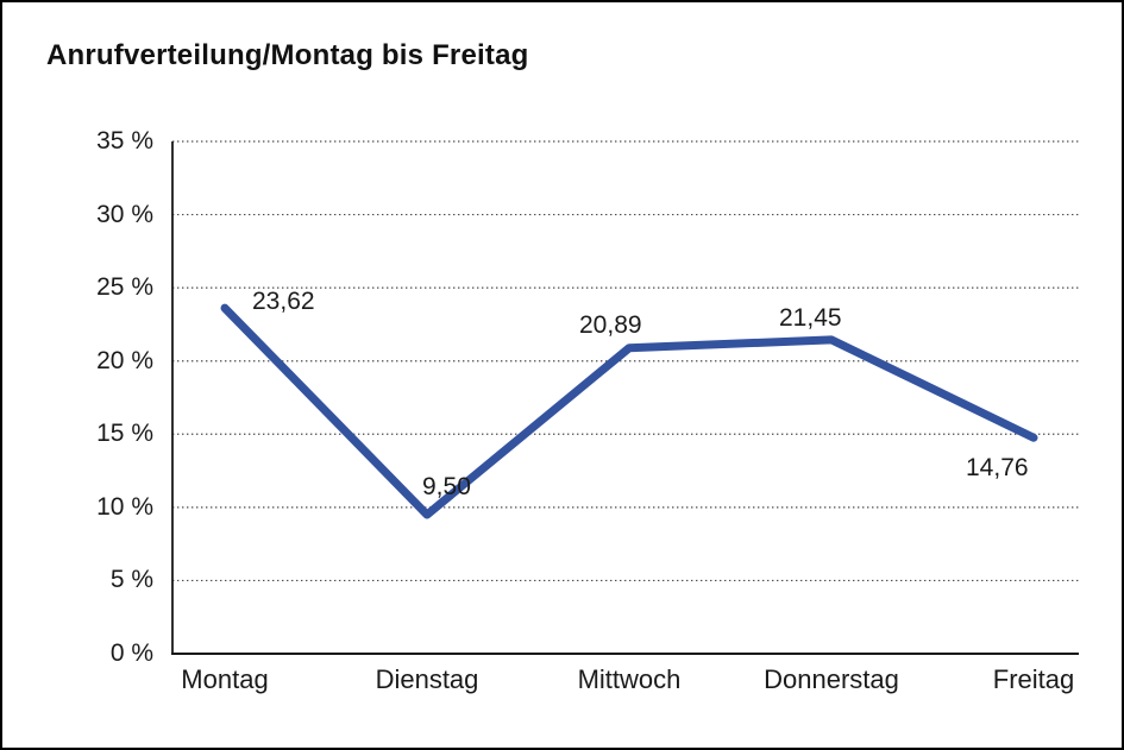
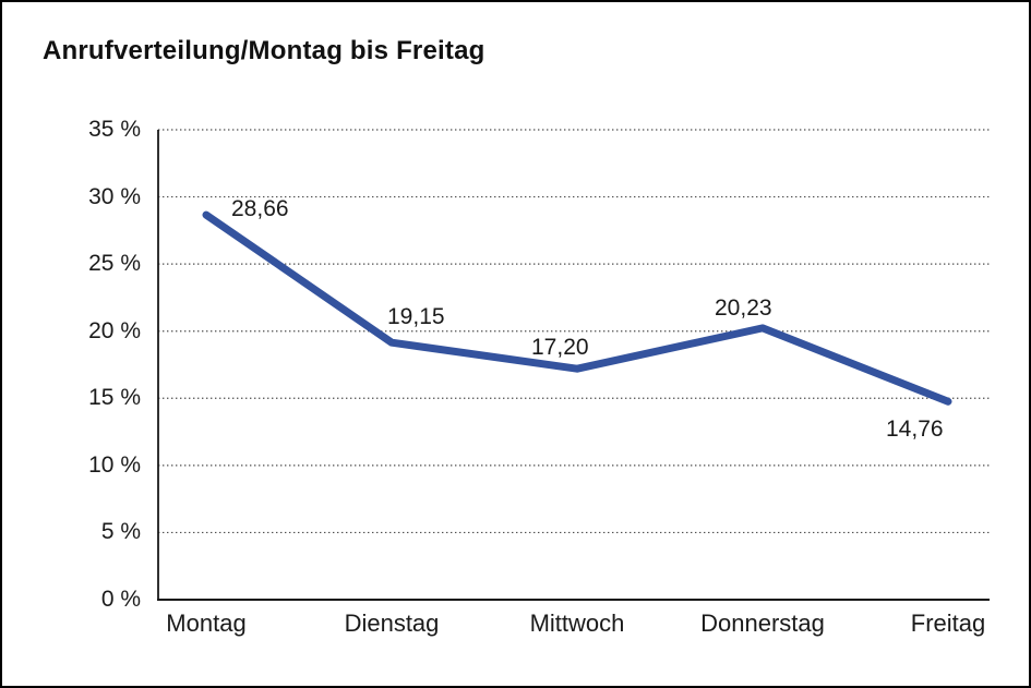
Montag: 23,62 -> 28,66
Dienstag: 9,50 -> 19,15
Mittwoch: 20,89 -> 17,20
Donnerstag: 21,45 -> 20,23
